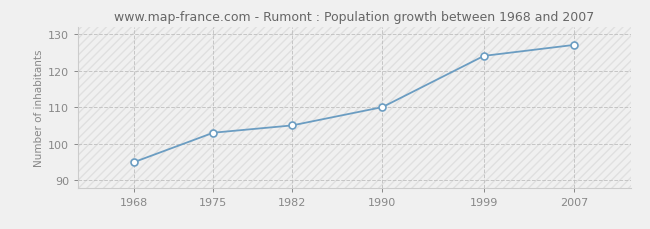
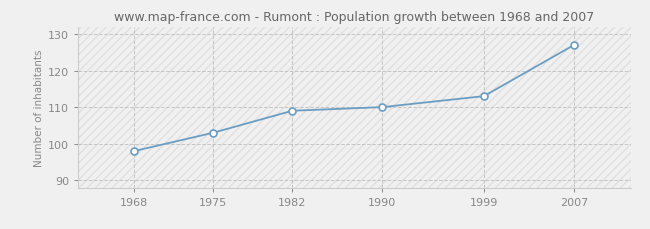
1968: 95 -> 98
1982: 105 -> 109
1999: 124 -> 113
